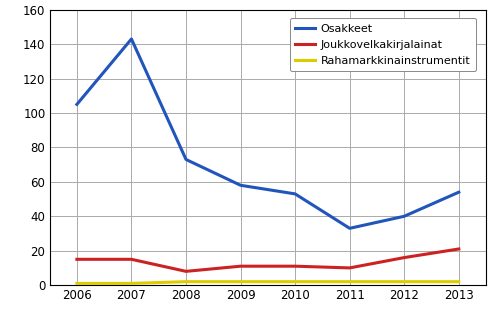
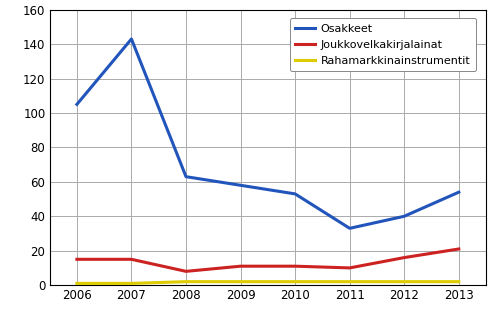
Osakkeet/2008: 73 -> 63
